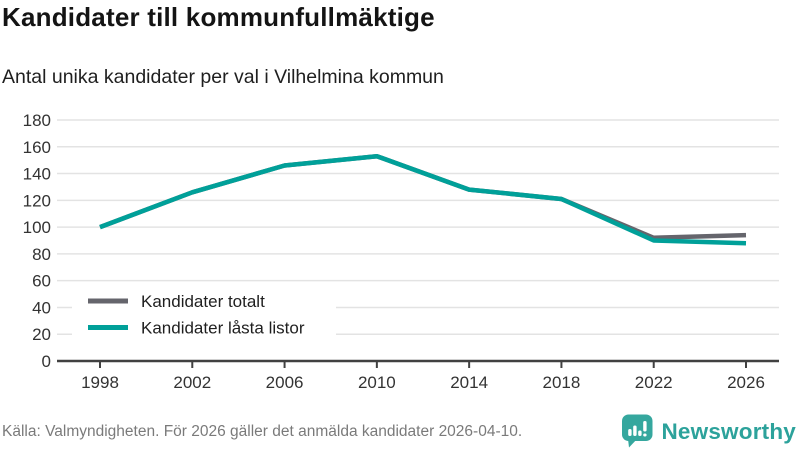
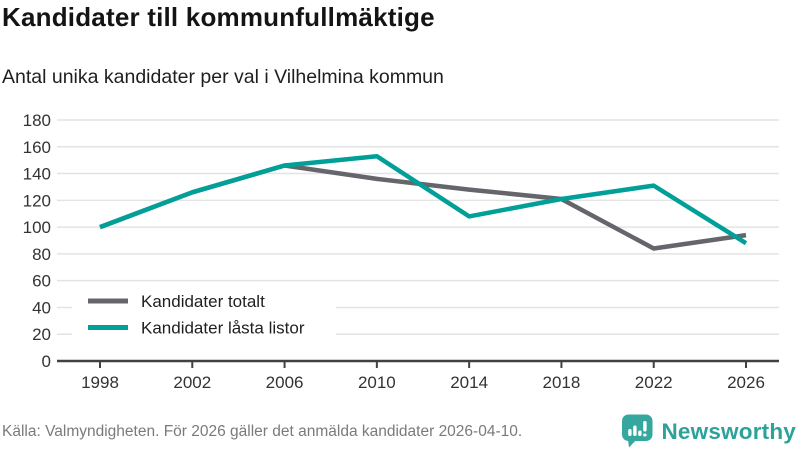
Kandidater totalt/2010: 153 -> 136
Kandidater låsta listor/2014: 128 -> 108
Kandidater totalt/2022: 92 -> 84
Kandidater låsta listor/2022: 90 -> 131
